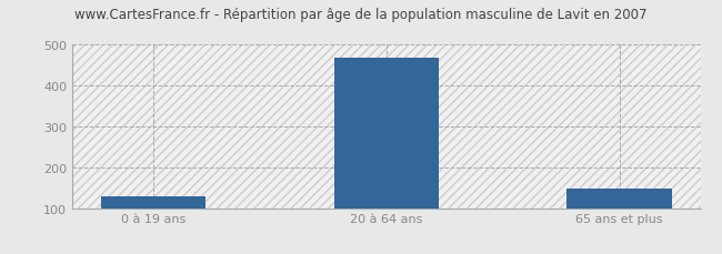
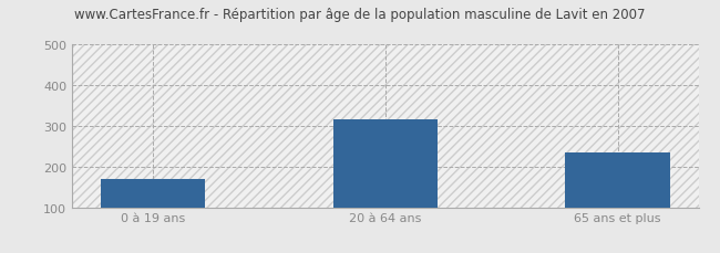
0 à 19 ans: 130 -> 170
20 à 64 ans: 469 -> 315
65 ans et plus: 147 -> 235
